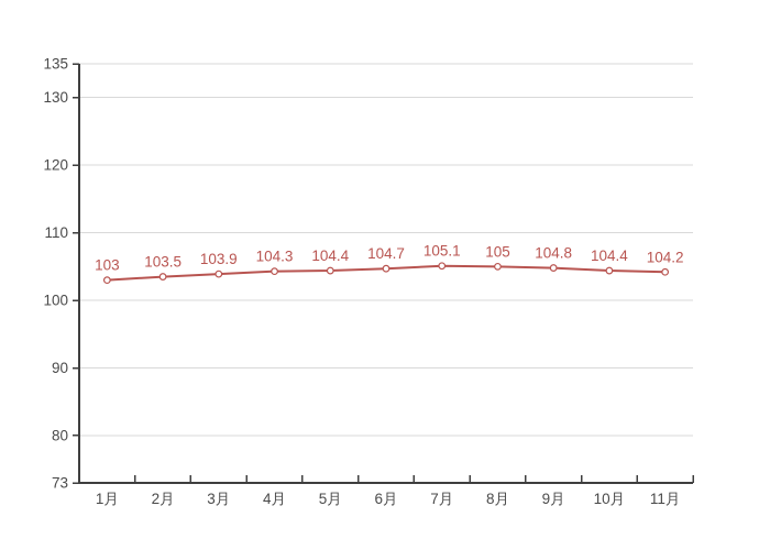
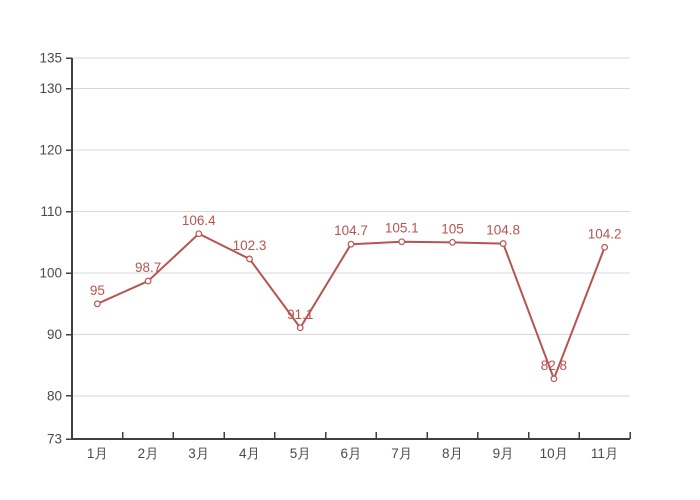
1月: 103 -> 95
2月: 103.5 -> 98.7
3月: 103.9 -> 106.4
4月: 104.3 -> 102.3
5月: 104.4 -> 91.1
10月: 104.4 -> 82.8
